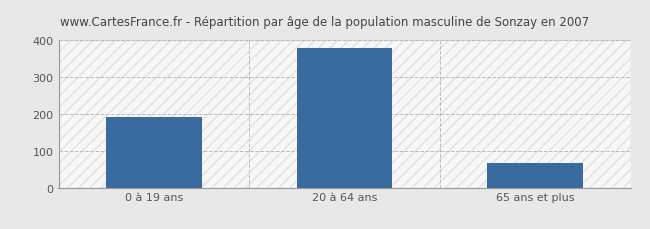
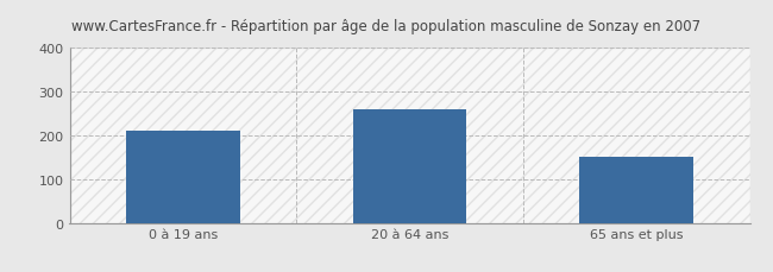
0 à 19 ans: 193 -> 210
20 à 64 ans: 378 -> 260
65 ans et plus: 68 -> 150
